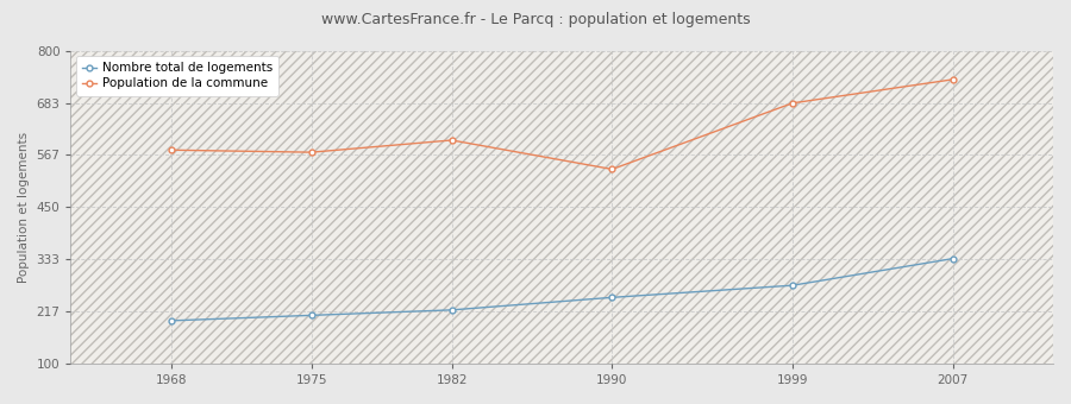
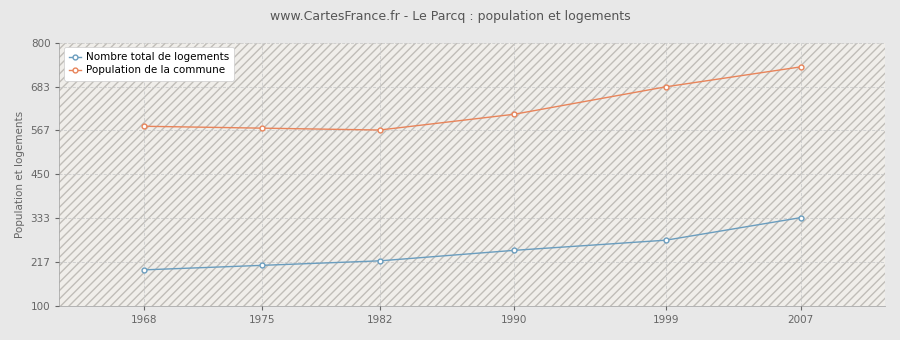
Population de la commune/1982: 600 -> 568
Population de la commune/1990: 535 -> 610
